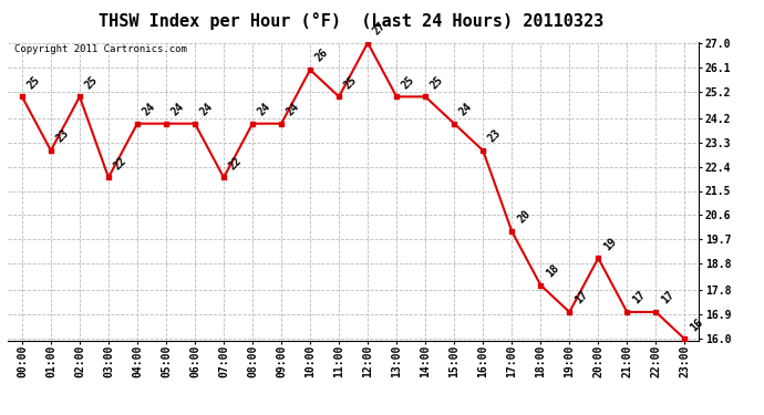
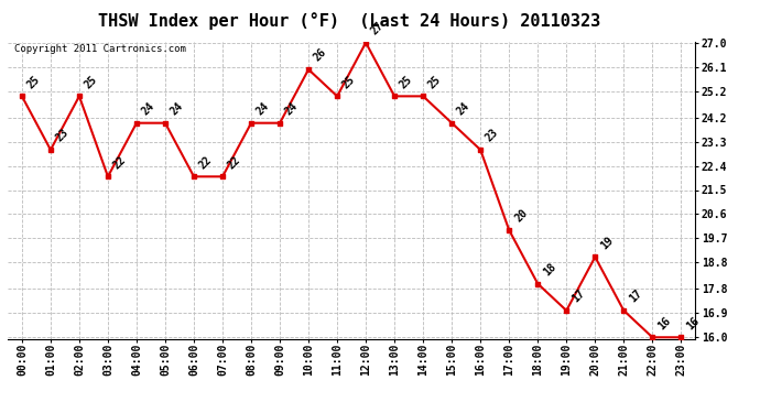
06:00: 24 -> 22
22:00: 17 -> 16
